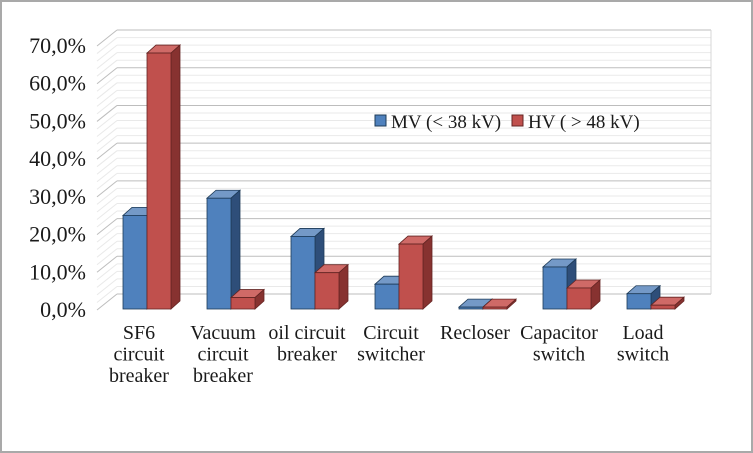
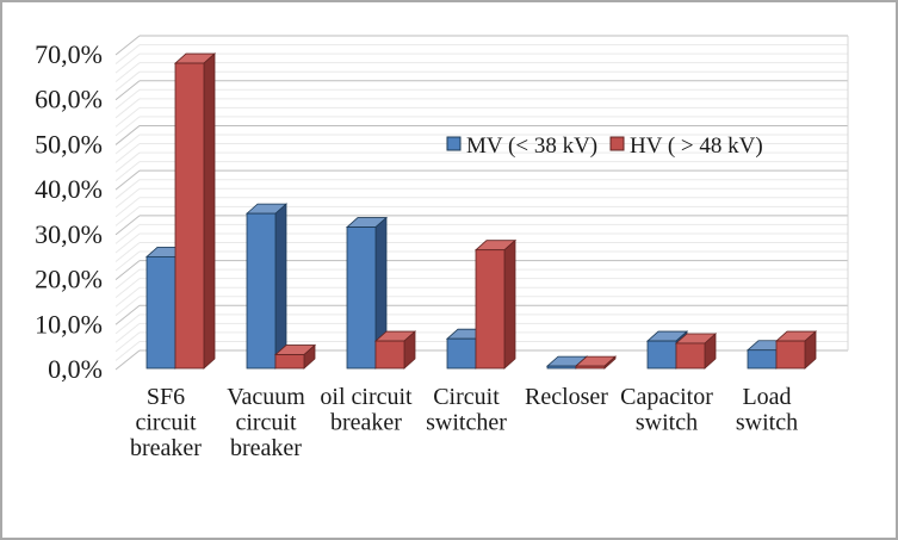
MV (< 38 kV)/Vacuum circuit breaker: 29% -> 34%
MV (< 38 kV)/oil circuit breaker: 19% -> 31%
HV ( > 48 kV)/oil circuit breaker: 10% -> 6%
HV ( > 48 kV)/Circuit switcher: 17% -> 26%
MV (< 38 kV)/Capacitor switch: 11% -> 6%
HV ( > 48 kV)/Load switch: 1% -> 6%
